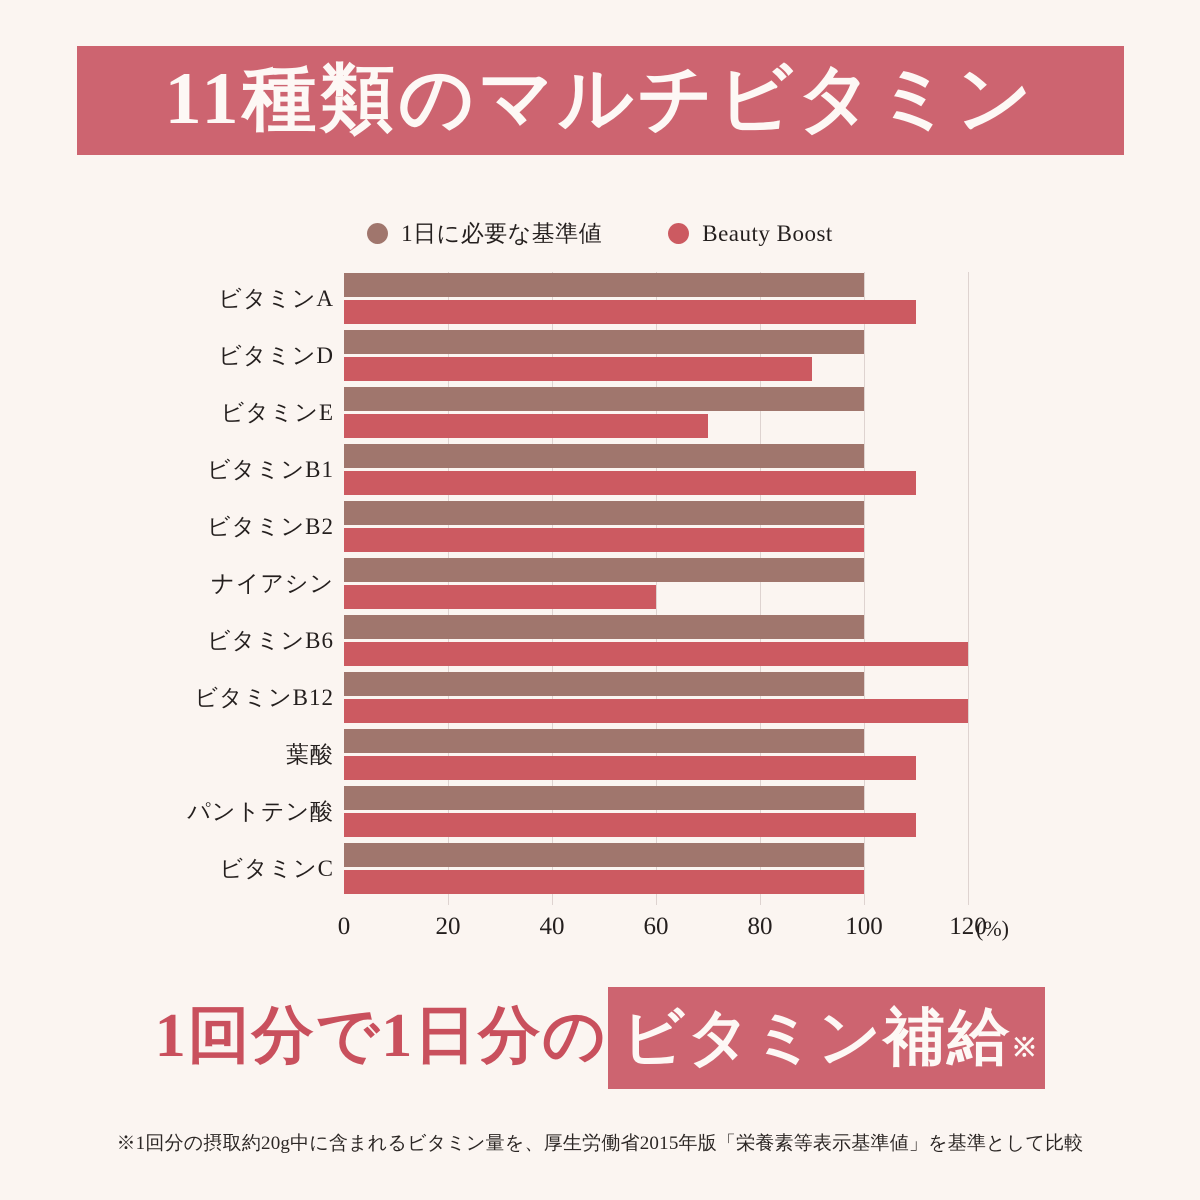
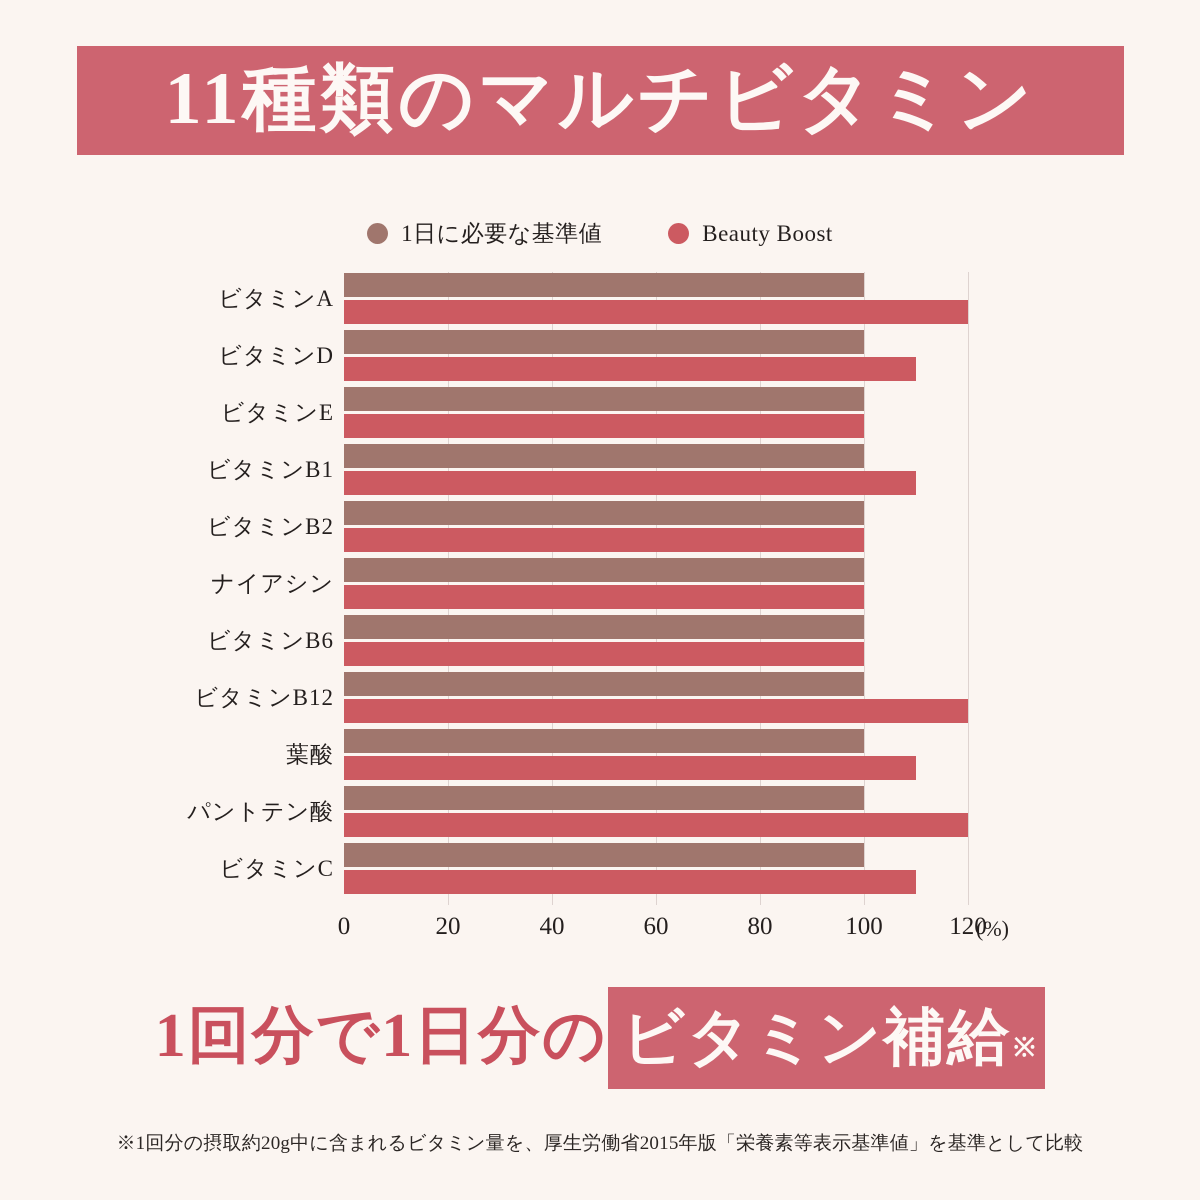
Beauty Boost/ビタミンA: 110 -> 120
Beauty Boost/ビタミンD: 90 -> 110
Beauty Boost/ビタミンE: 70 -> 100
Beauty Boost/ナイアシン: 60 -> 100
Beauty Boost/ビタミンB6: 120 -> 100
Beauty Boost/パントテン酸: 110 -> 120
Beauty Boost/ビタミンC: 100 -> 110
